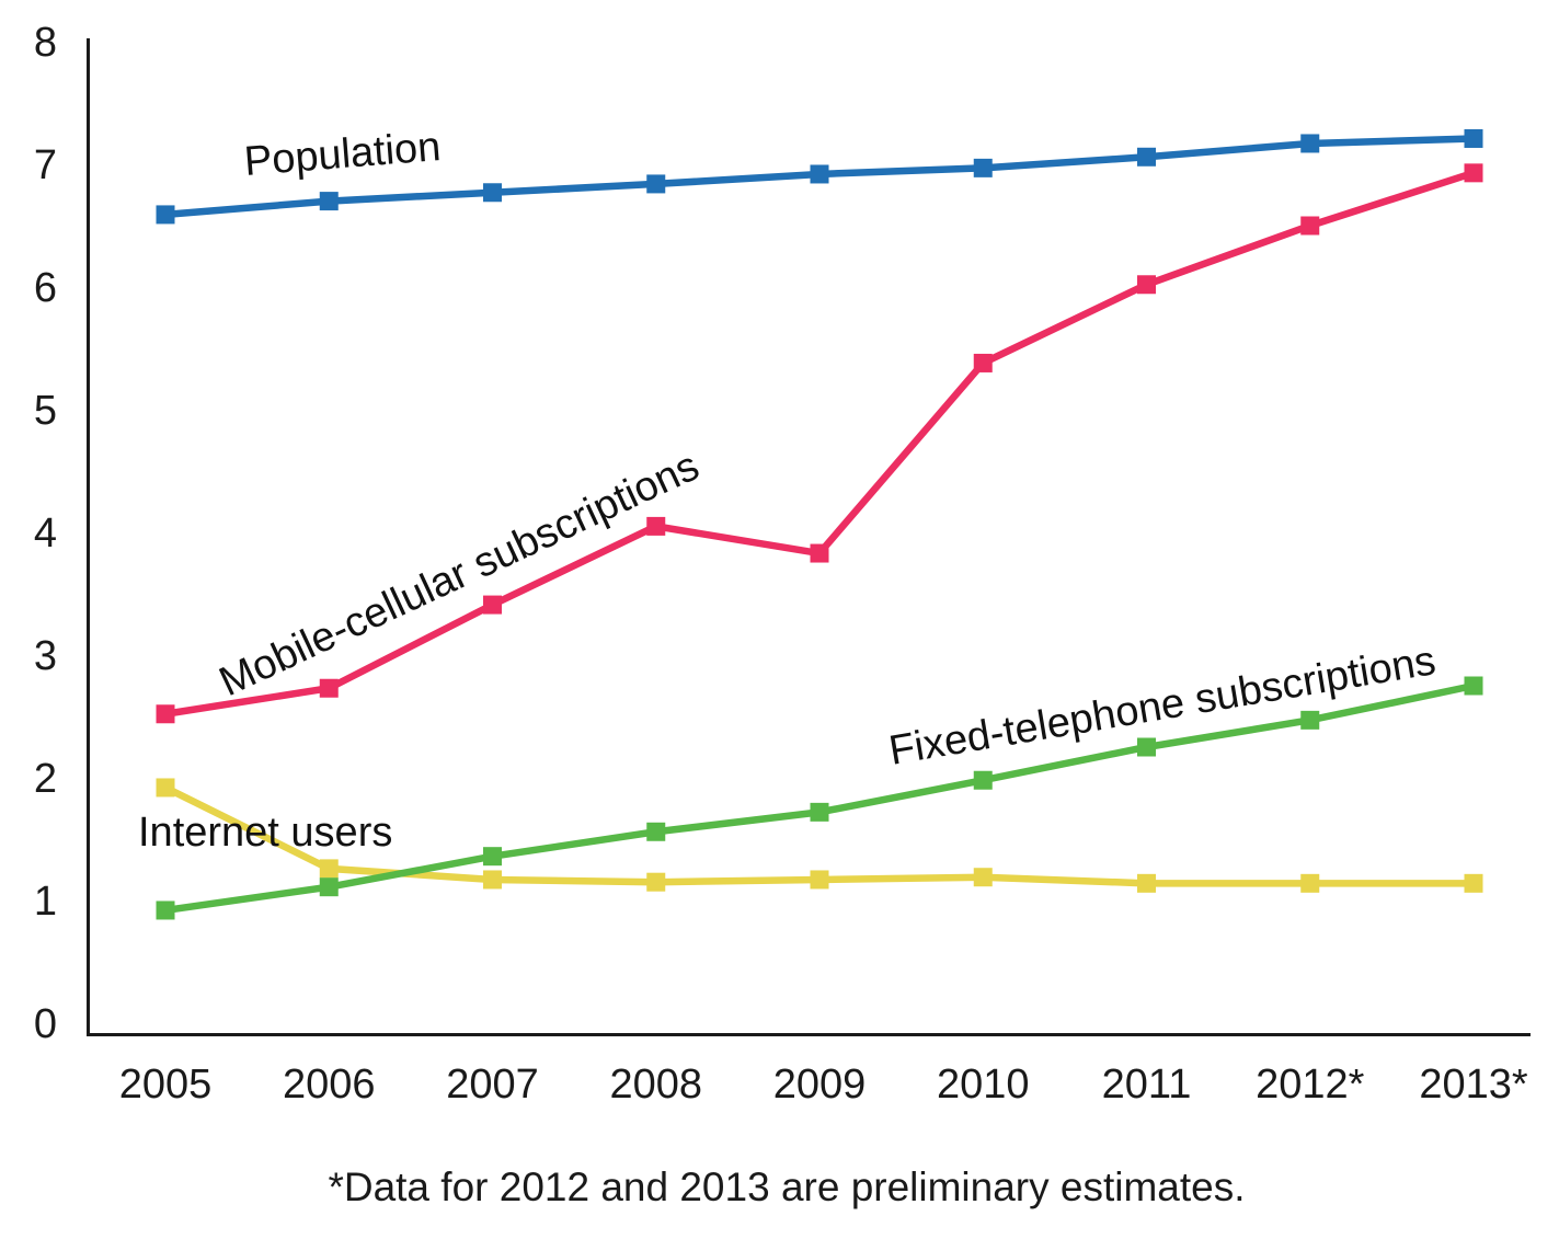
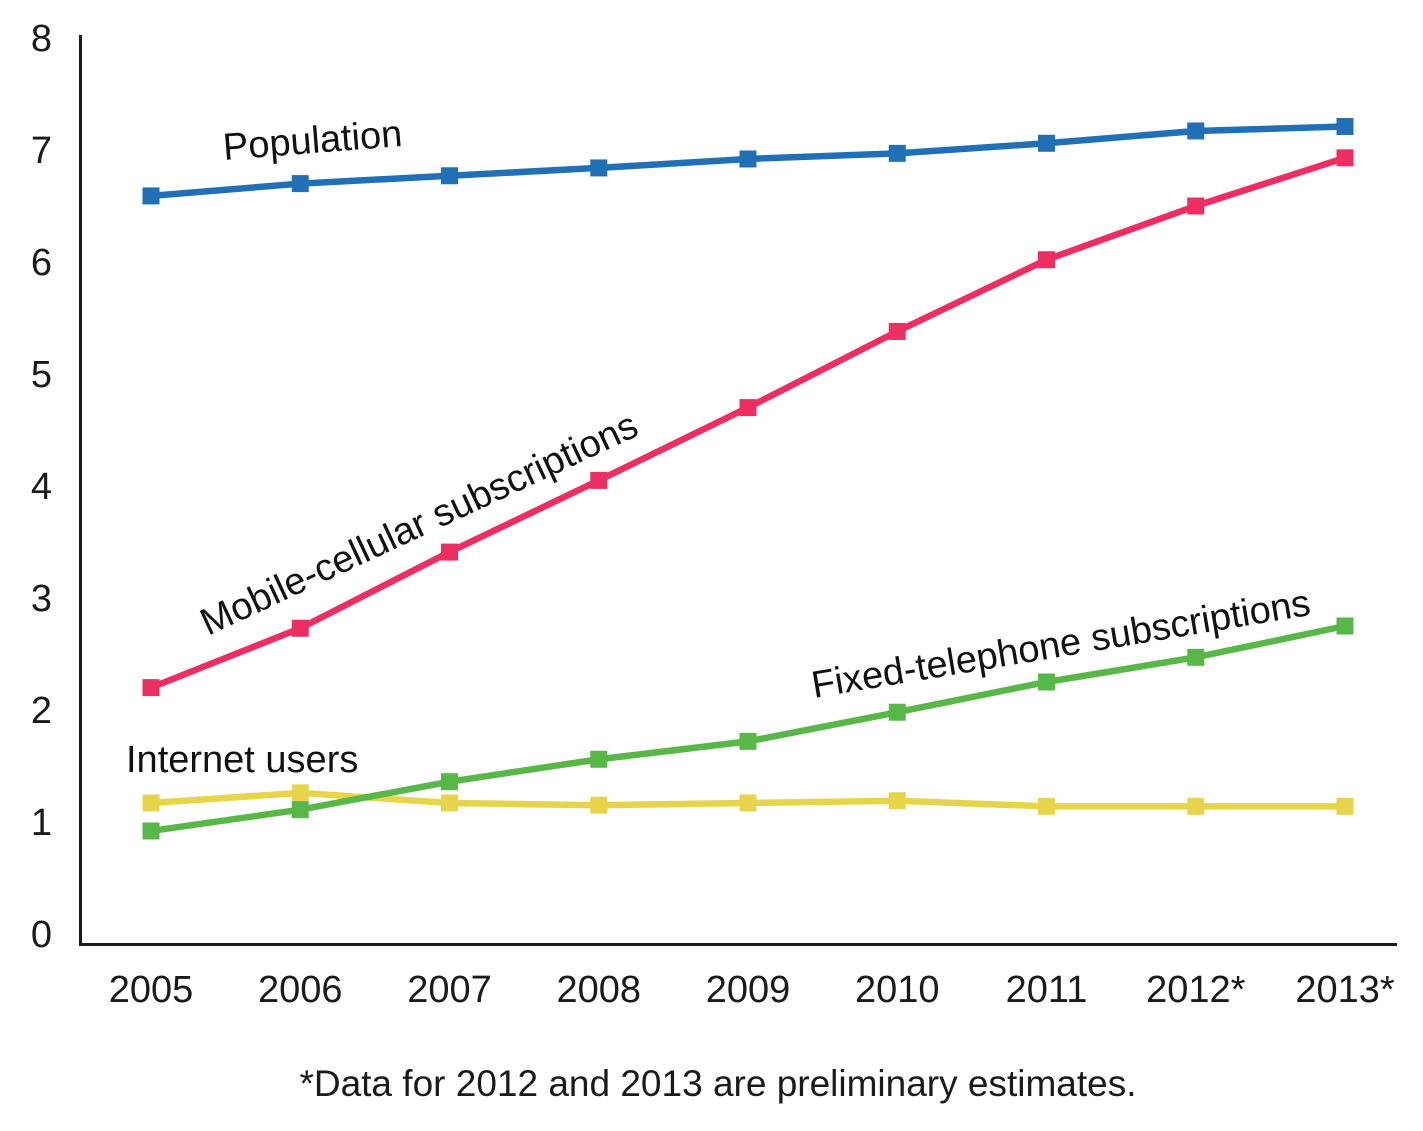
Mobile-cellular subscriptions/2005: 2.52 -> 2.20
Internet users/2005: 1.92 -> 1.17
Mobile-cellular subscriptions/2009: 3.83 -> 4.70
